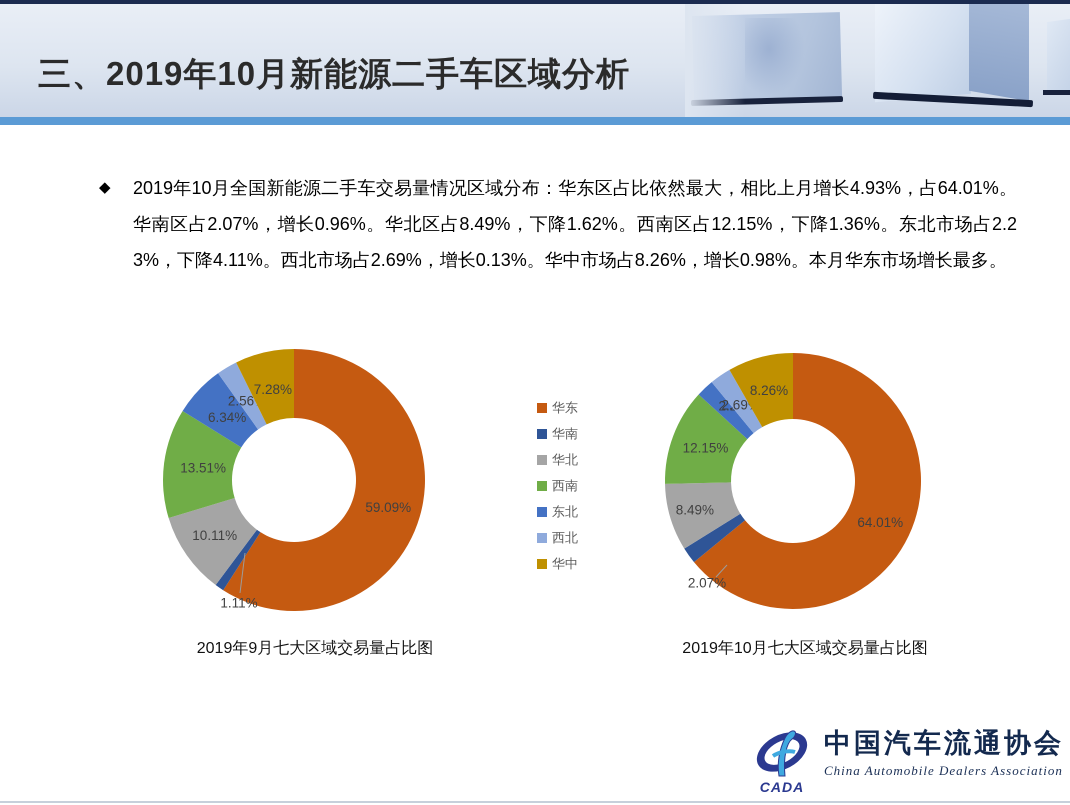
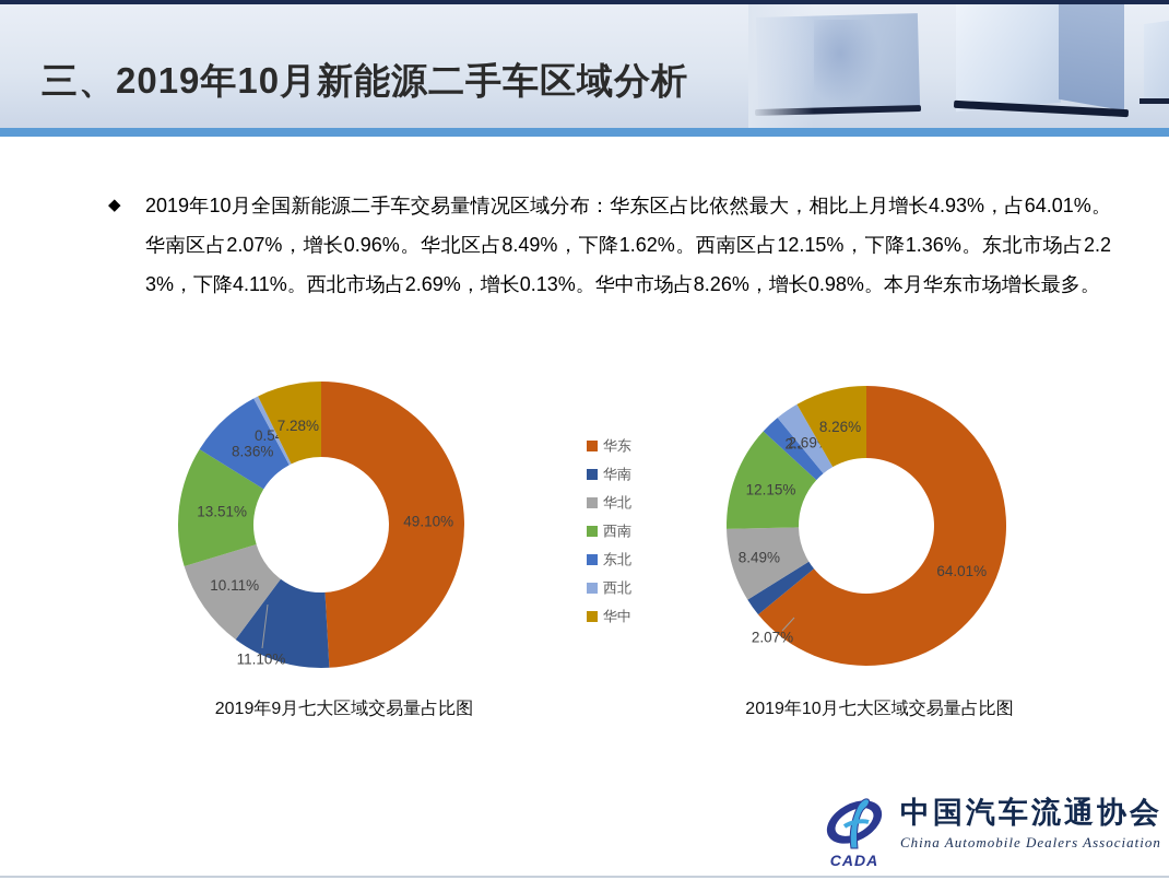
2019年9月七大区域交易量占比图/华东: 59.09% -> 49.10%
2019年9月七大区域交易量占比图/华南: 1.11% -> 11.10%
2019年9月七大区域交易量占比图/东北: 6.34% -> 8.36%
2019年9月七大区域交易量占比图/西北: 2.56% -> 0.54%
